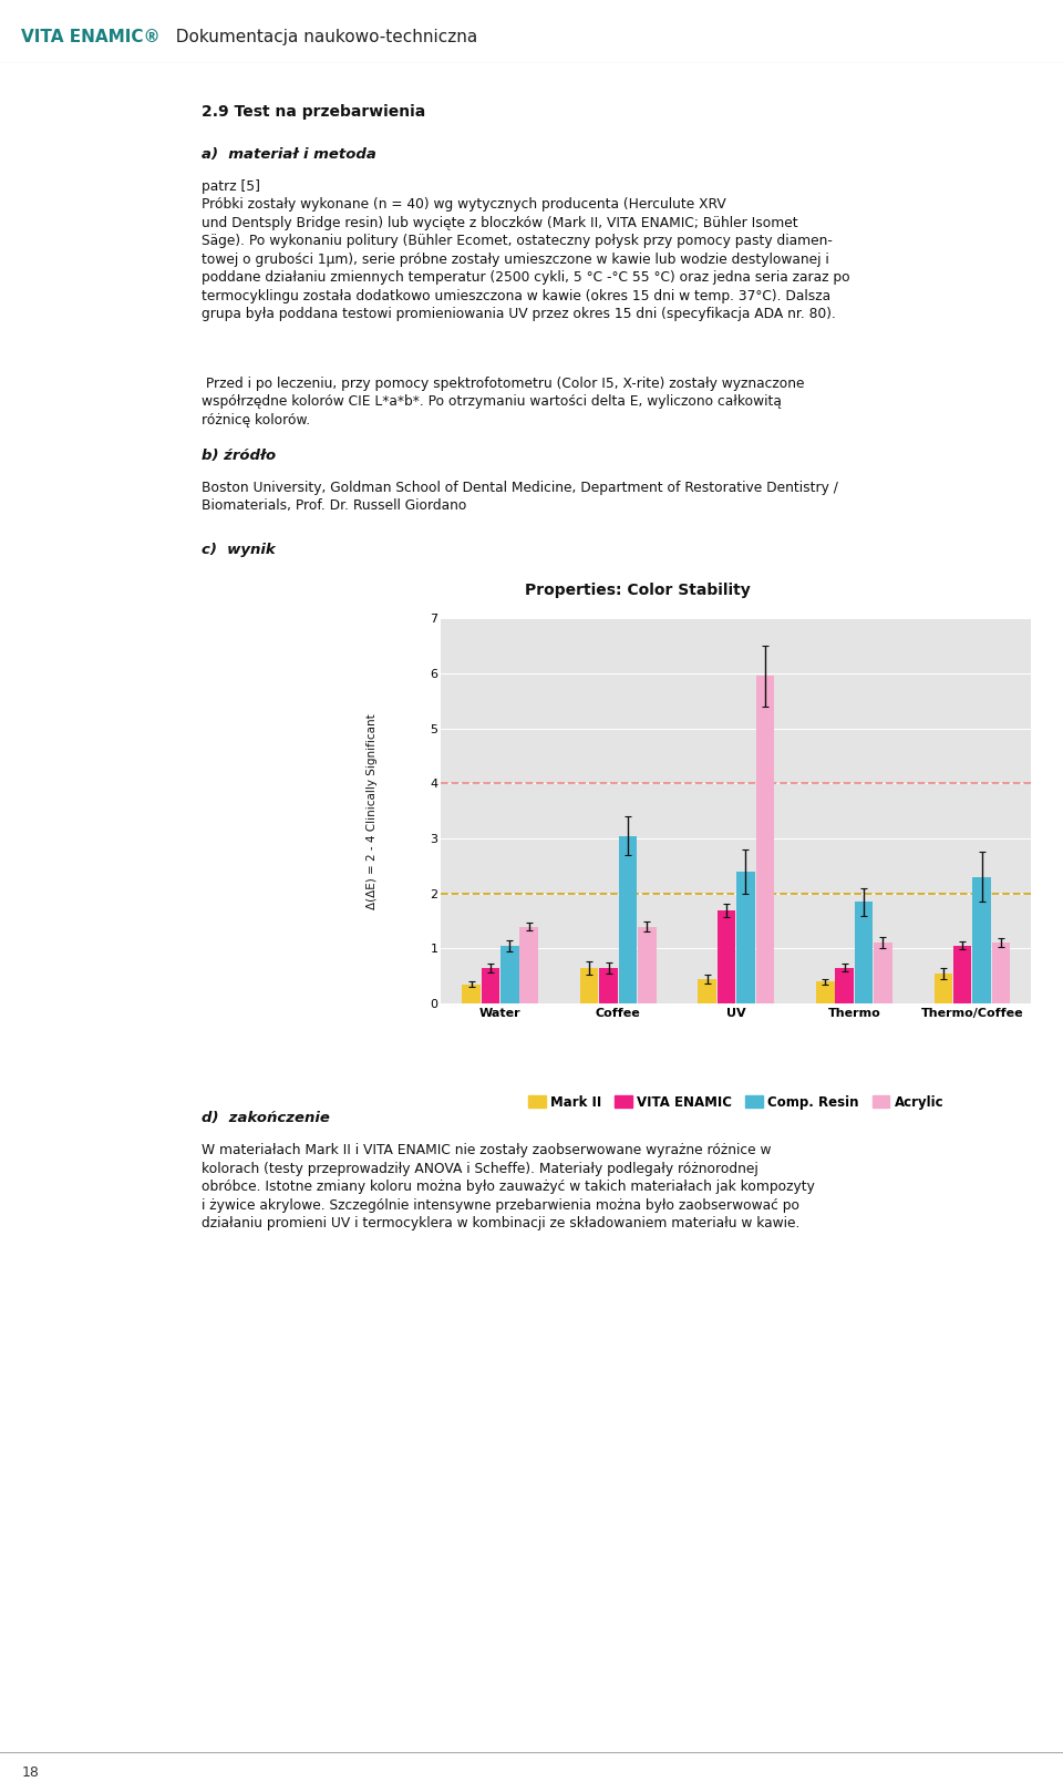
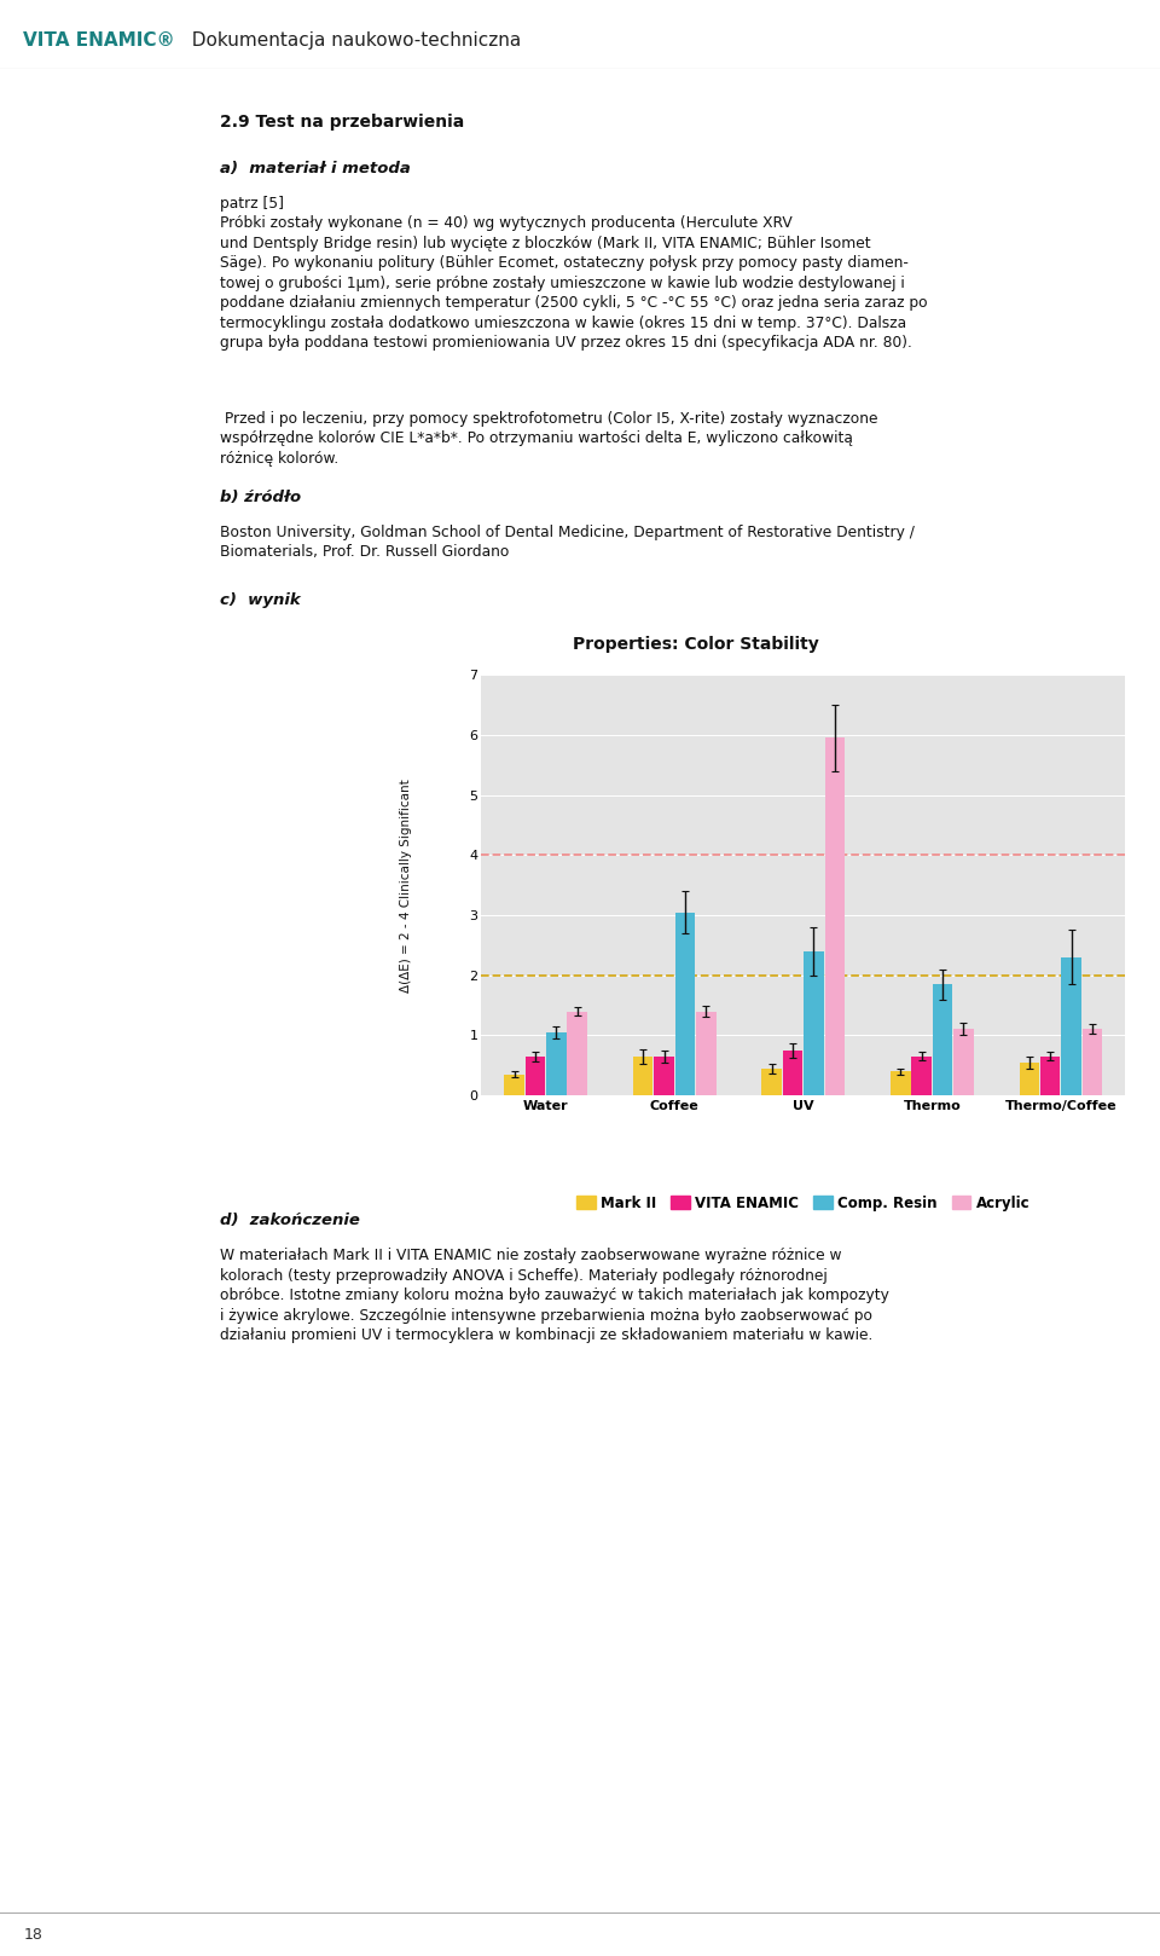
VITA ENAMIC/UV: 1.70 -> 0.75
VITA ENAMIC/Thermo/Coffee: 1.05 -> 0.65
